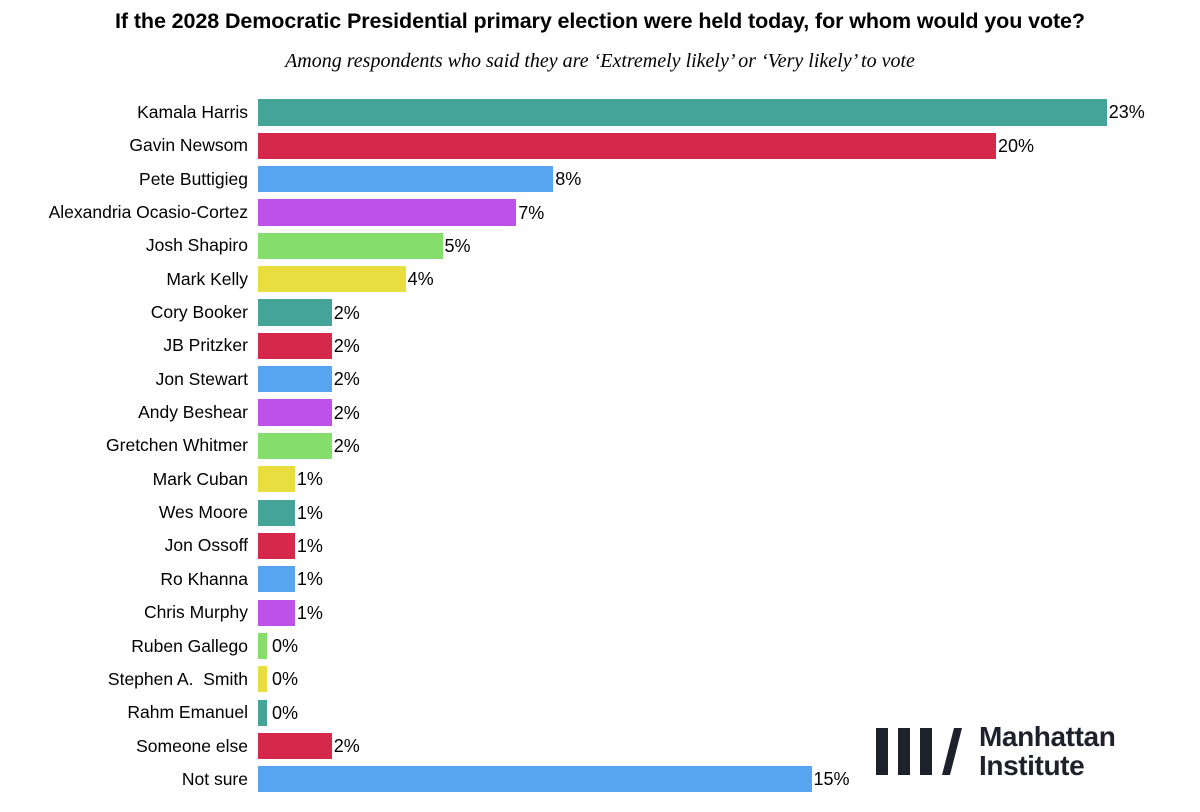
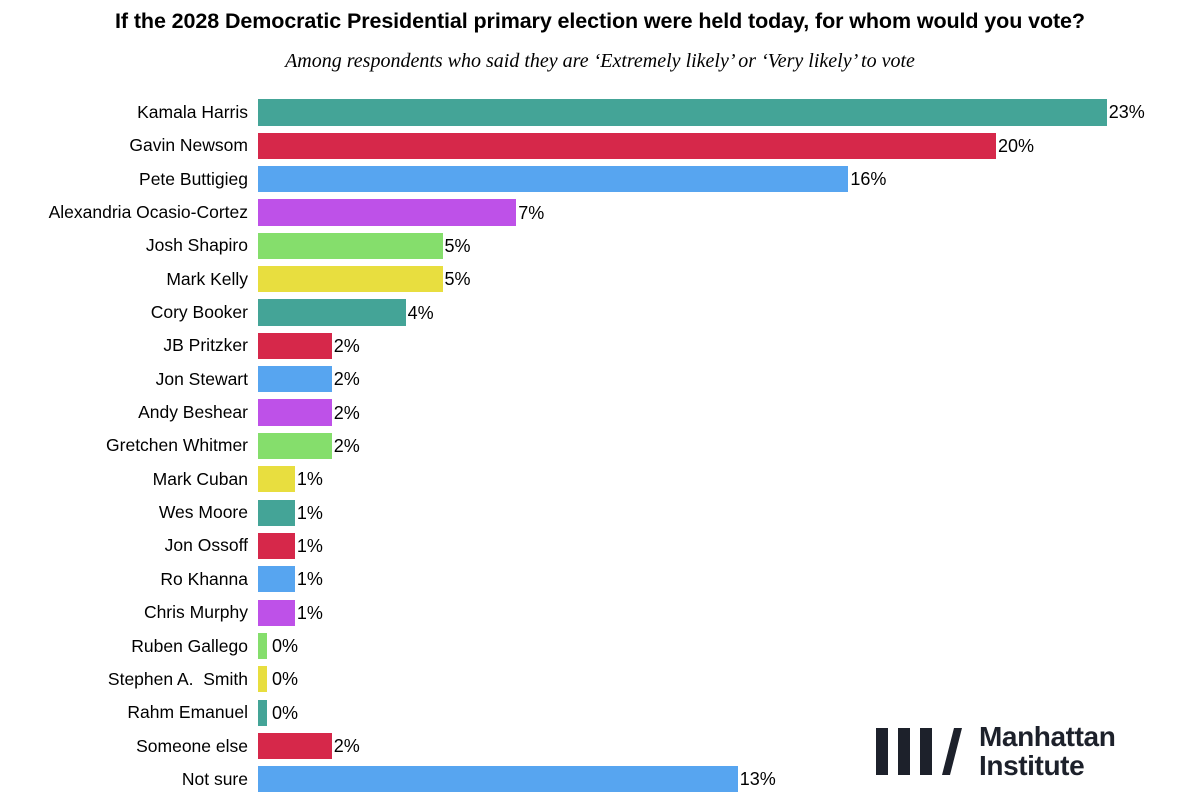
Pete Buttigieg: 8% -> 16%
Mark Kelly: 4% -> 5%
Cory Booker: 2% -> 4%
Not sure: 15% -> 13%
